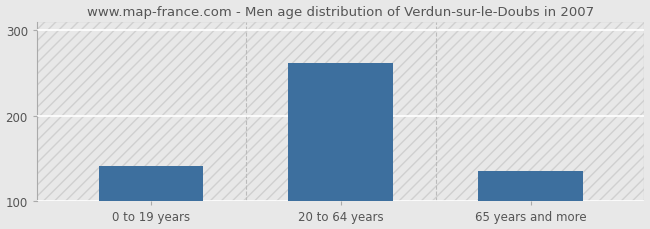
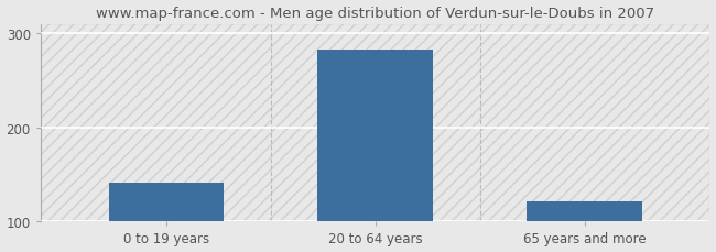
20 to 64 years: 262 -> 282
65 years and more: 136 -> 122
